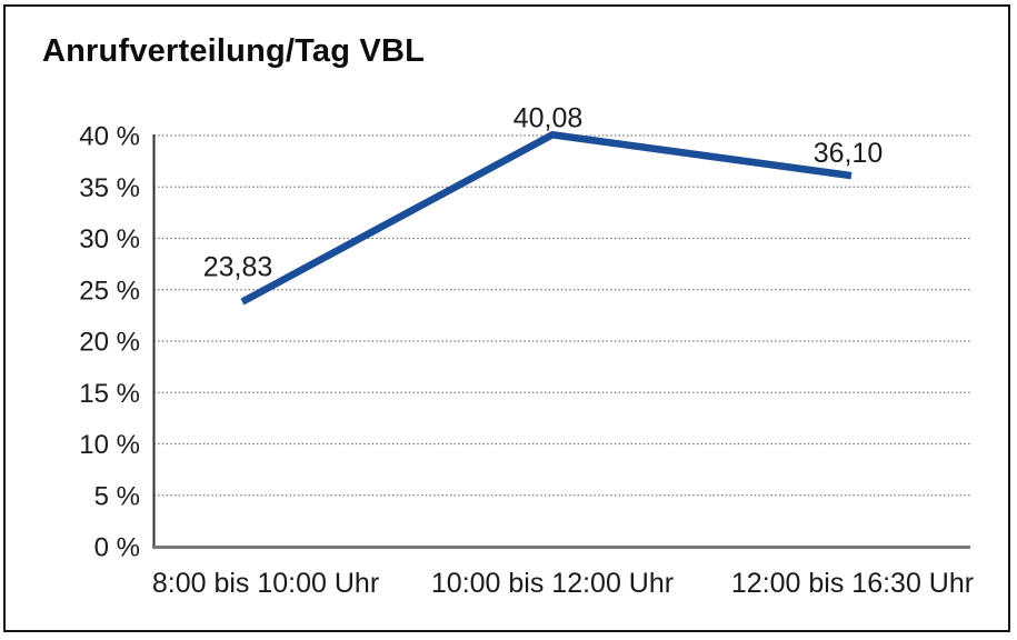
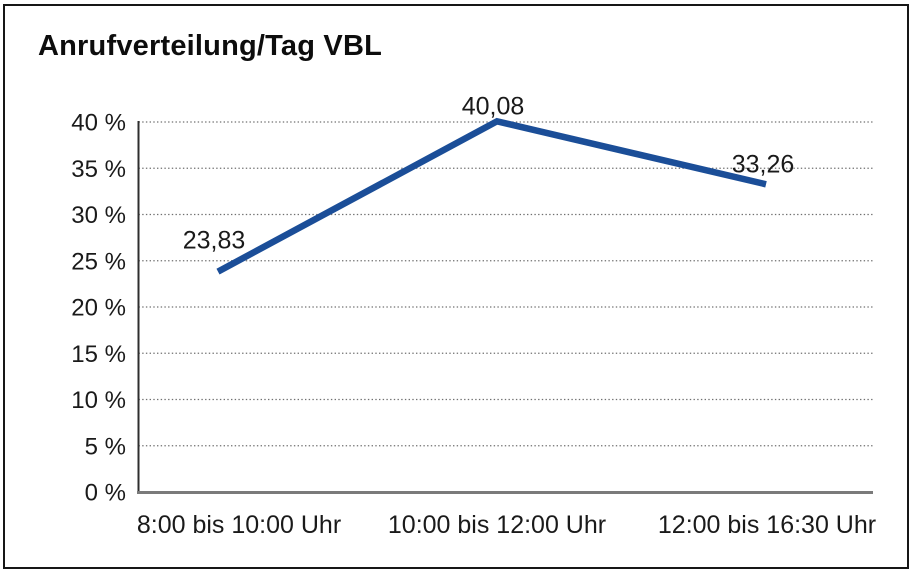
12:00 bis 16:30 Uhr: 36,10 -> 33,26
